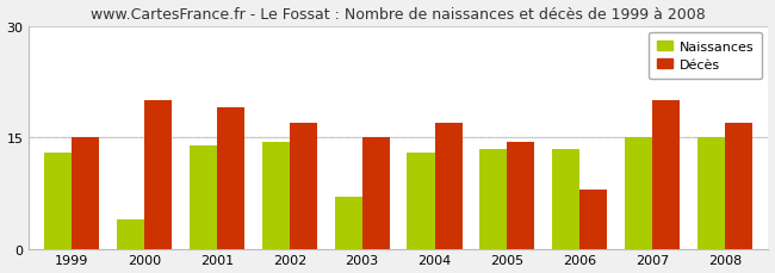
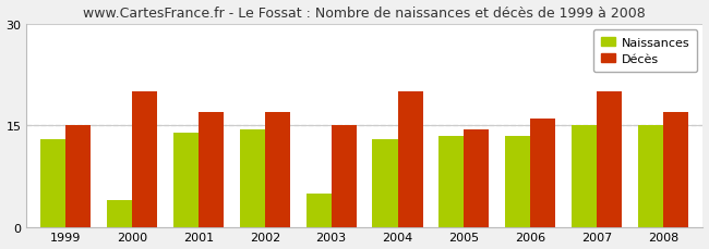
Décès/2001: 19.0 -> 17.0
Naissances/2003: 7.0 -> 5.0
Décès/2004: 17.0 -> 20.0
Décès/2006: 8.0 -> 16.0
